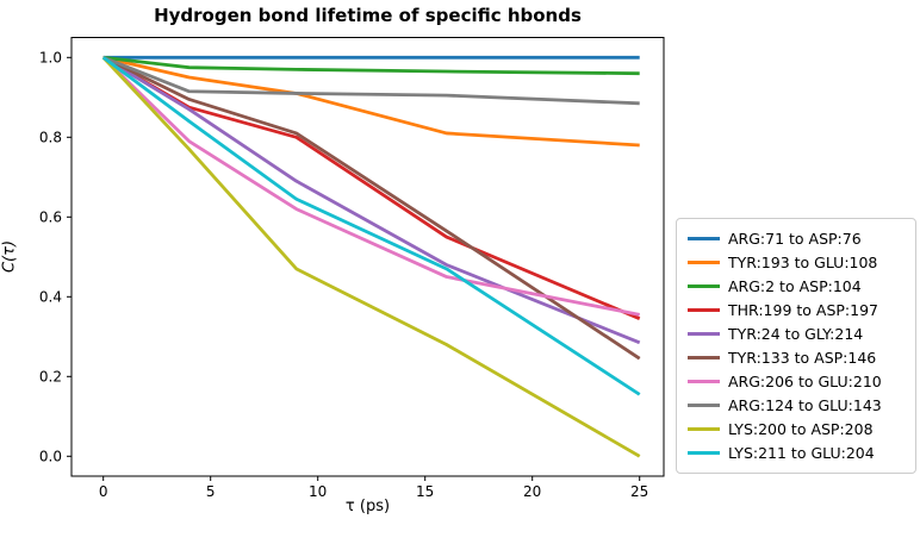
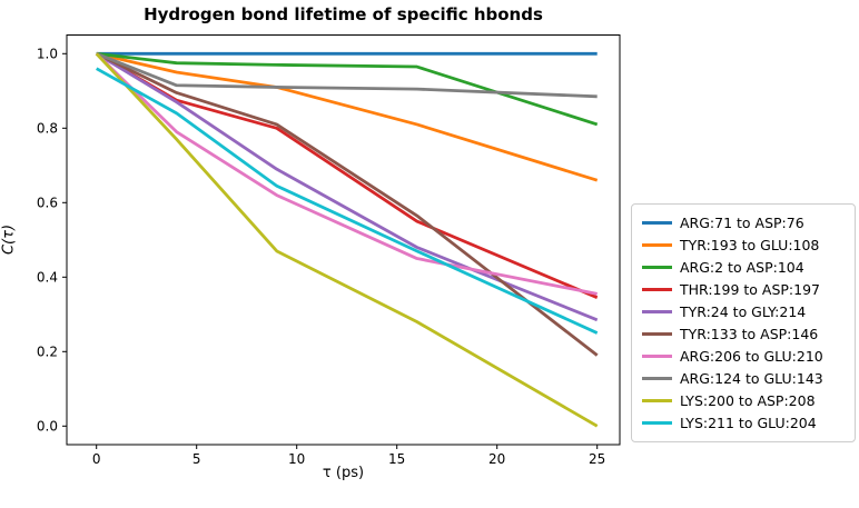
LYS:211 to GLU:204/0: 1.00 -> 0.96
TYR:193 to GLU:108/25: 0.78 -> 0.66
ARG:2 to ASP:104/25: 0.96 -> 0.81
TYR:133 to ASP:146/25: 0.24 -> 0.19
LYS:211 to GLU:204/25: 0.15 -> 0.25
